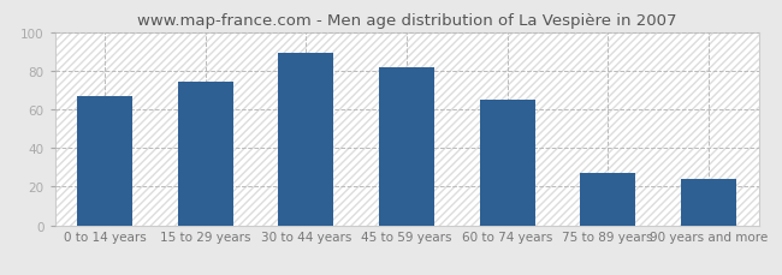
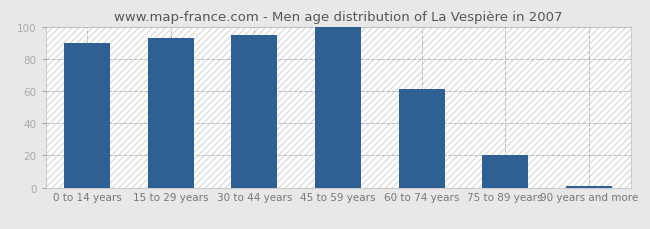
0 to 14 years: 67 -> 90
15 to 29 years: 74 -> 93
30 to 44 years: 89 -> 95
45 to 59 years: 82 -> 100
60 to 74 years: 65 -> 61
75 to 89 years: 27 -> 20
90 years and more: 24 -> 1
